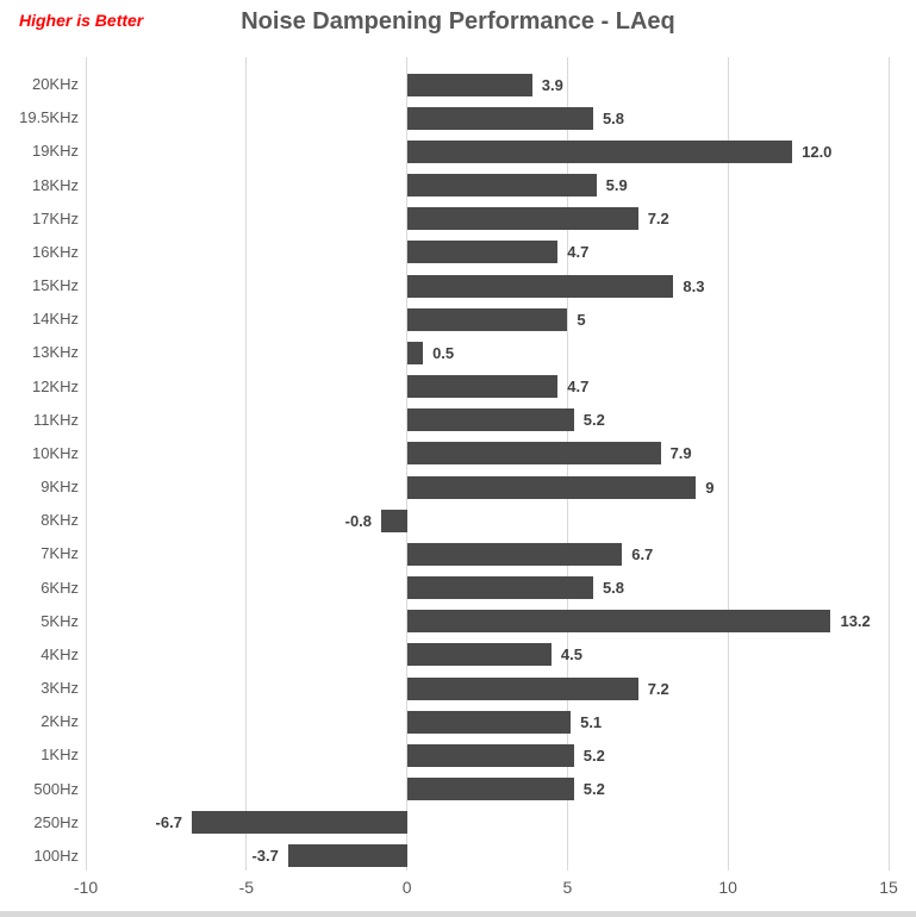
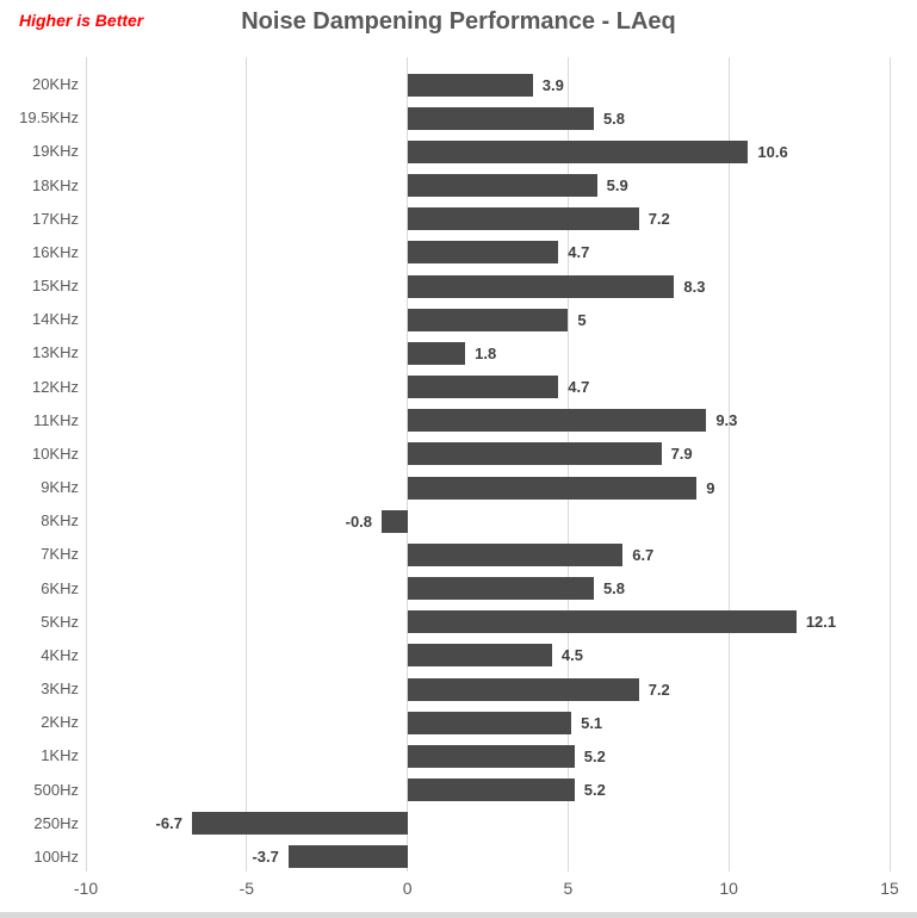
19KHz: 12.0 -> 10.6
13KHz: 0.5 -> 1.8
11KHz: 5.2 -> 9.3
5KHz: 13.2 -> 12.1
